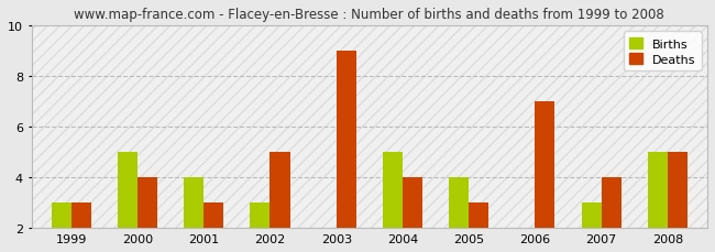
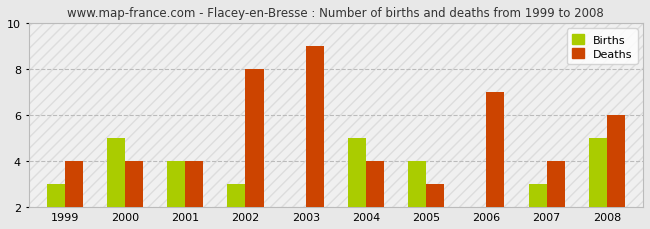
Deaths/1999: 3 -> 4
Deaths/2001: 3 -> 4
Deaths/2002: 5 -> 8
Deaths/2008: 5 -> 6
